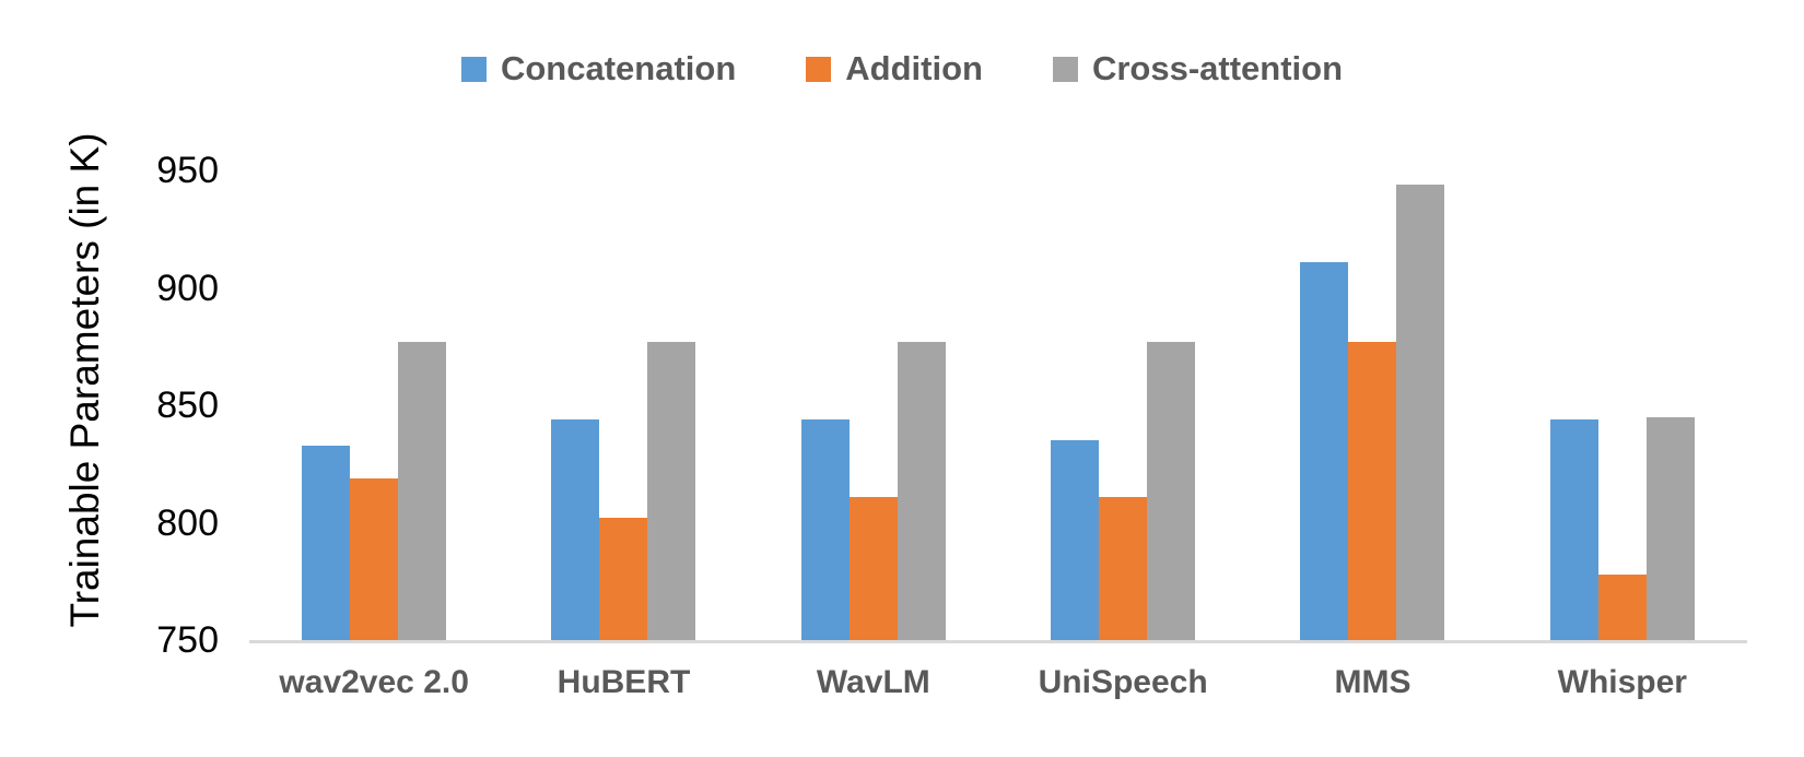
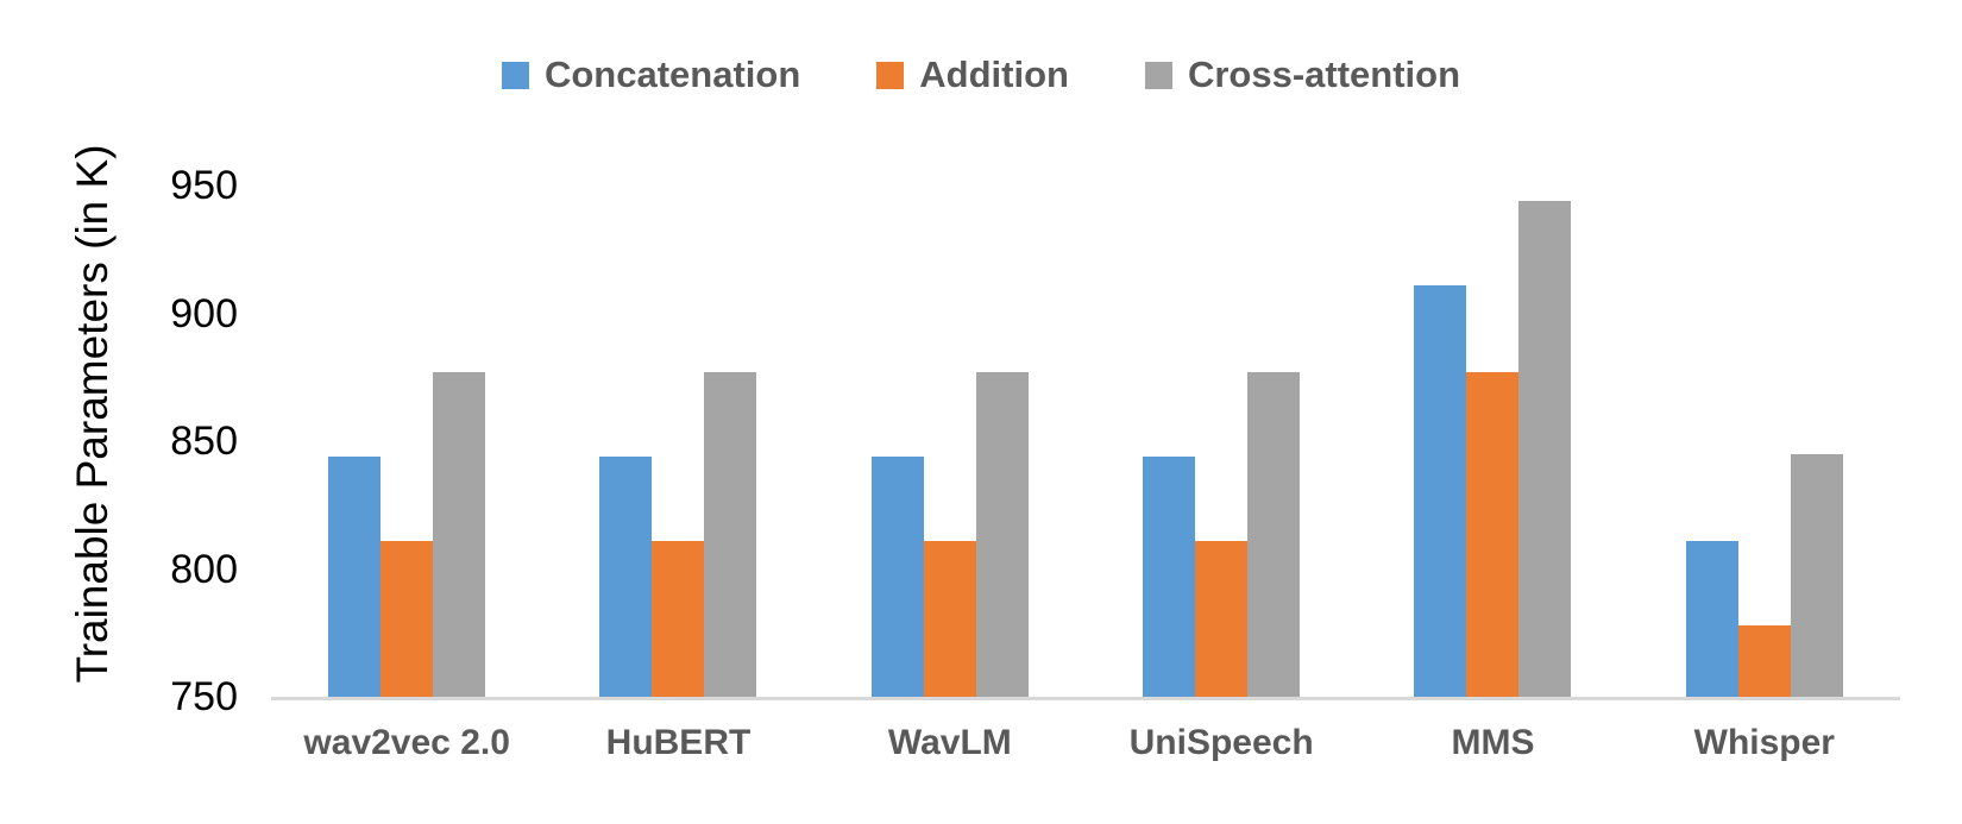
Concatenation/wav2vec 2.0: 833 -> 844
Addition/wav2vec 2.0: 819 -> 811
Addition/HuBERT: 802 -> 811
Concatenation/UniSpeech: 835 -> 844
Concatenation/Whisper: 844 -> 811
